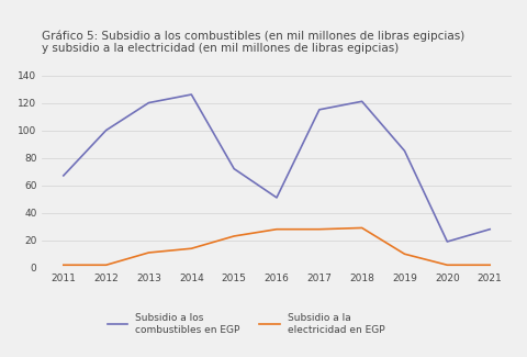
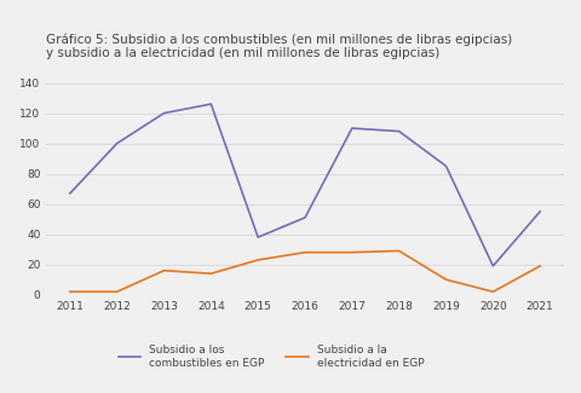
Subsidio a la electricidad en EGP/2013: 11 -> 16
Subsidio a los combustibles en EGP/2015: 72 -> 38
Subsidio a los combustibles en EGP/2017: 115 -> 110
Subsidio a los combustibles en EGP/2018: 121 -> 108
Subsidio a los combustibles en EGP/2021: 28 -> 55
Subsidio a la electricidad en EGP/2021: 2 -> 19
